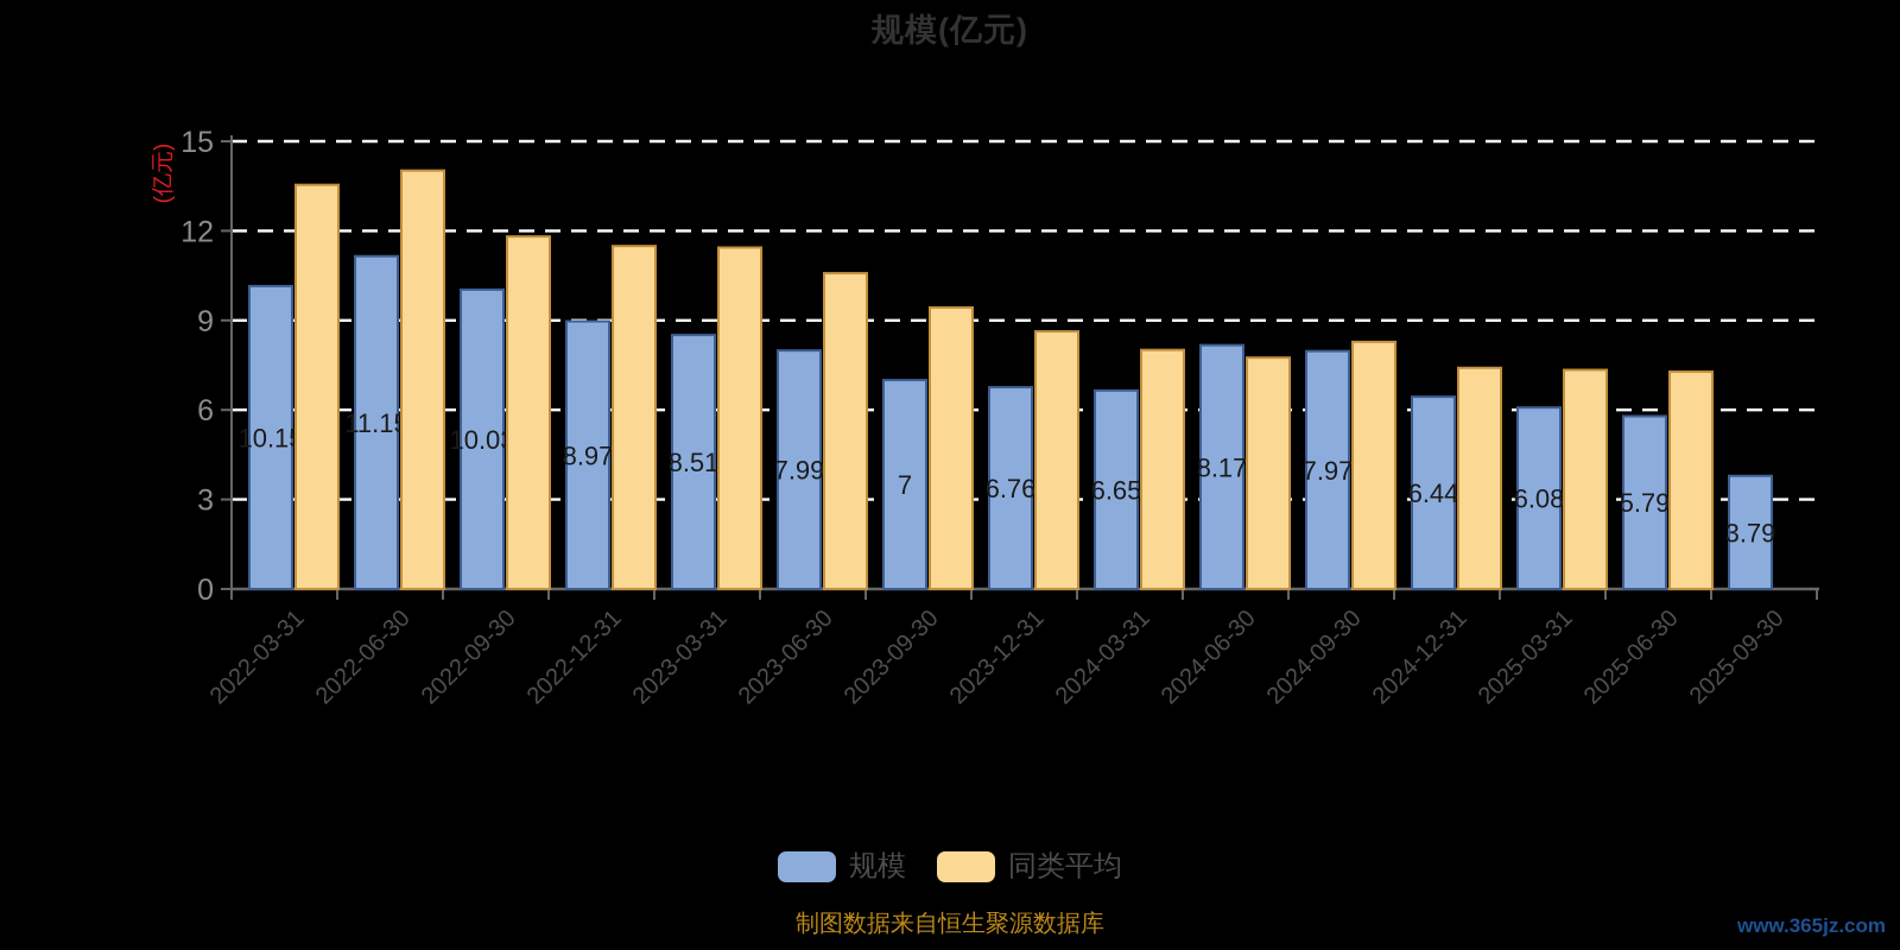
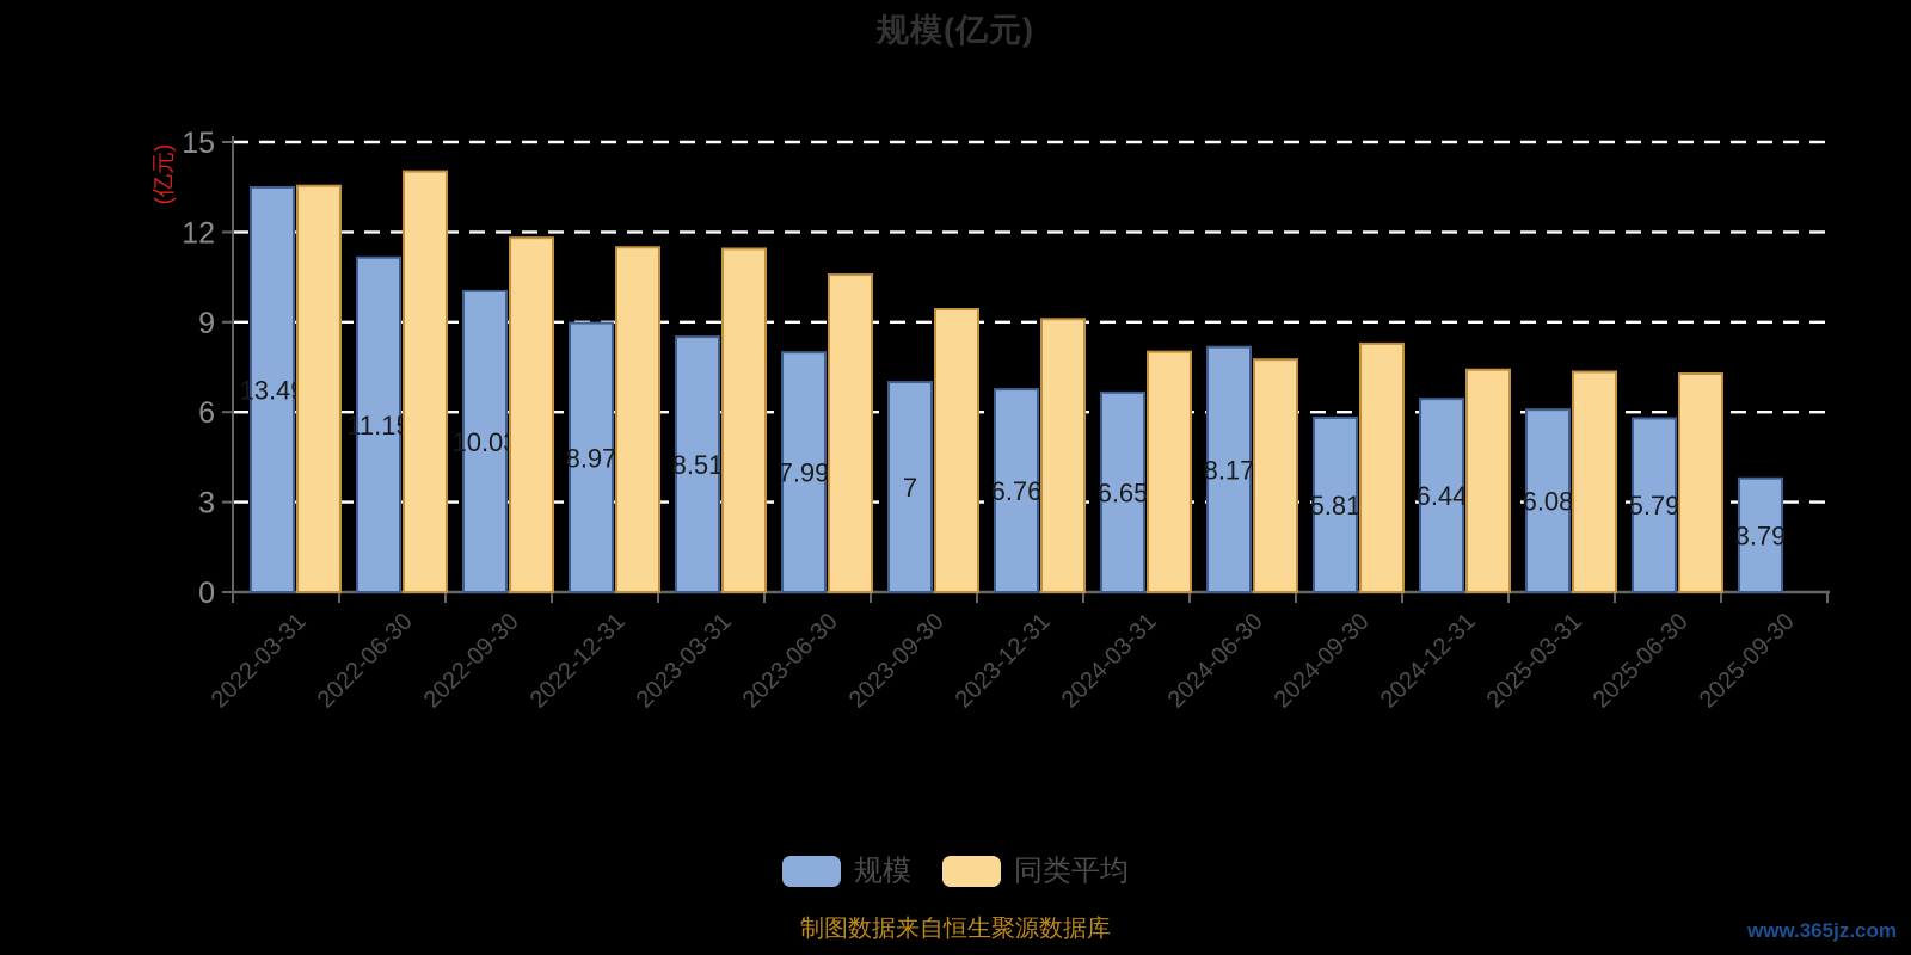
规模/2022-03-31: 10.15 -> 13.49
同类平均/2023-12-31: 8.6 -> 9.1
规模/2024-09-30: 7.97 -> 5.81
